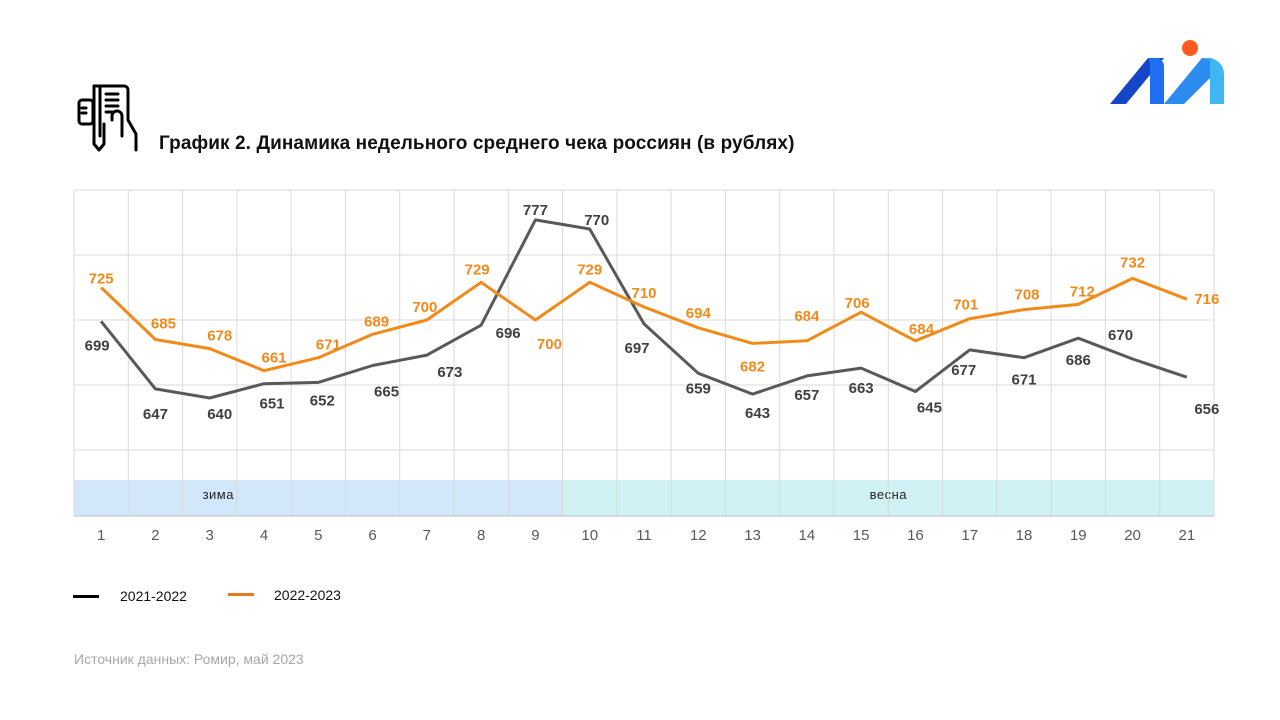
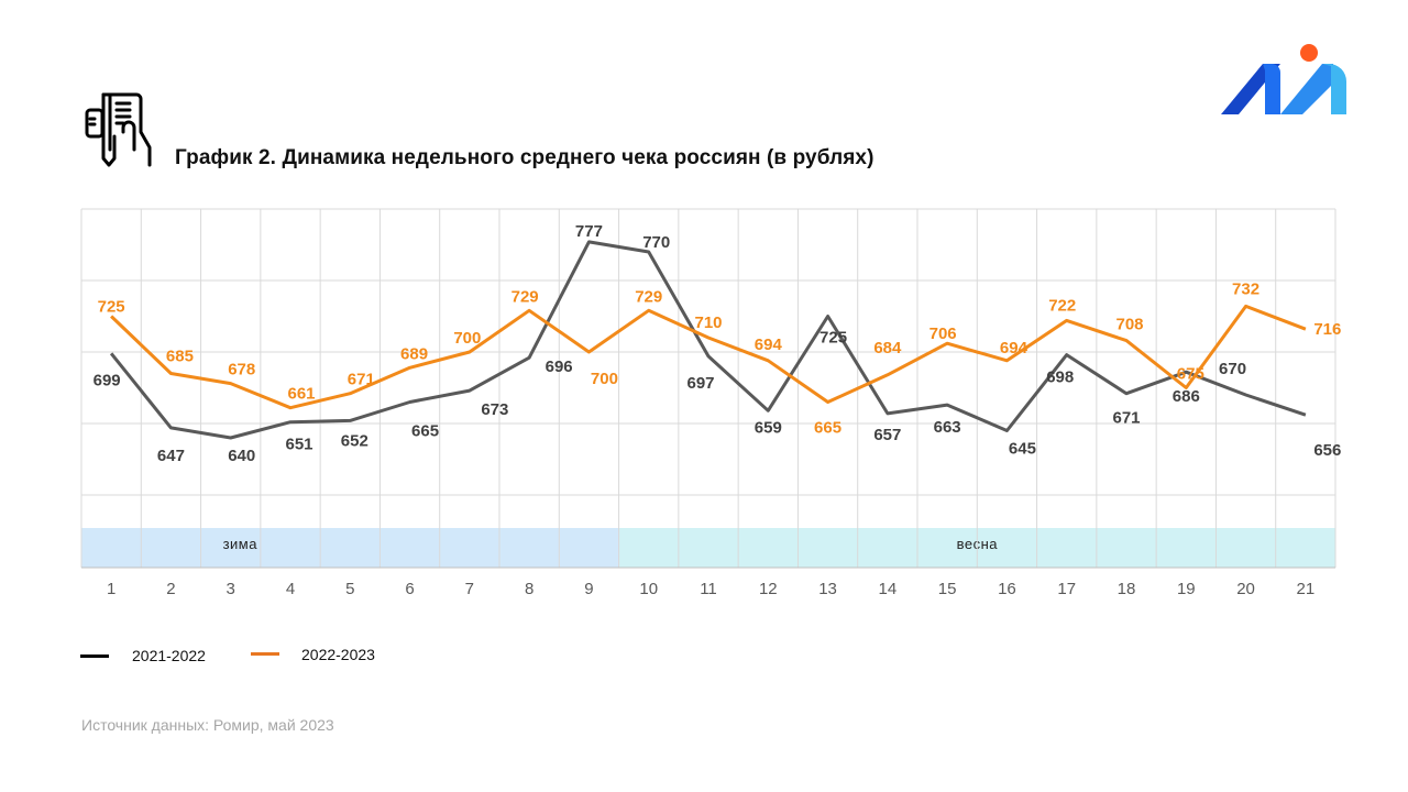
2021-2022/13: 643 -> 725
2022-2023/13: 682 -> 665
2022-2023/16: 684 -> 694
2021-2022/17: 677 -> 698
2022-2023/17: 701 -> 722
2022-2023/19: 712 -> 675
